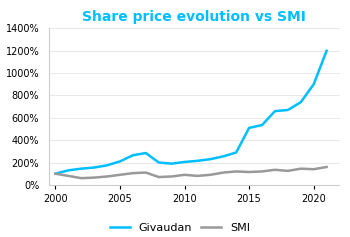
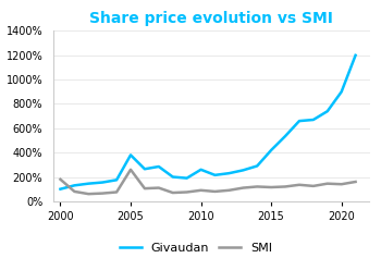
SMI/2000: 100% -> 180%
Givaudan/2005: 210% -> 380%
SMI/2005: 90% -> 260%
Givaudan/2010: 200% -> 260%
Givaudan/2015: 510% -> 420%
